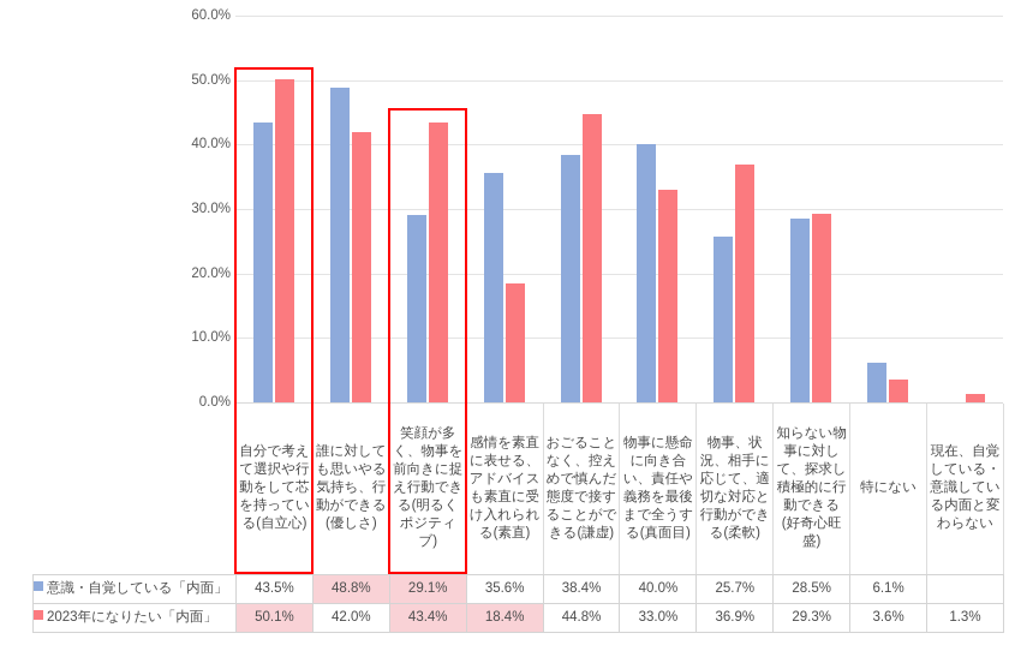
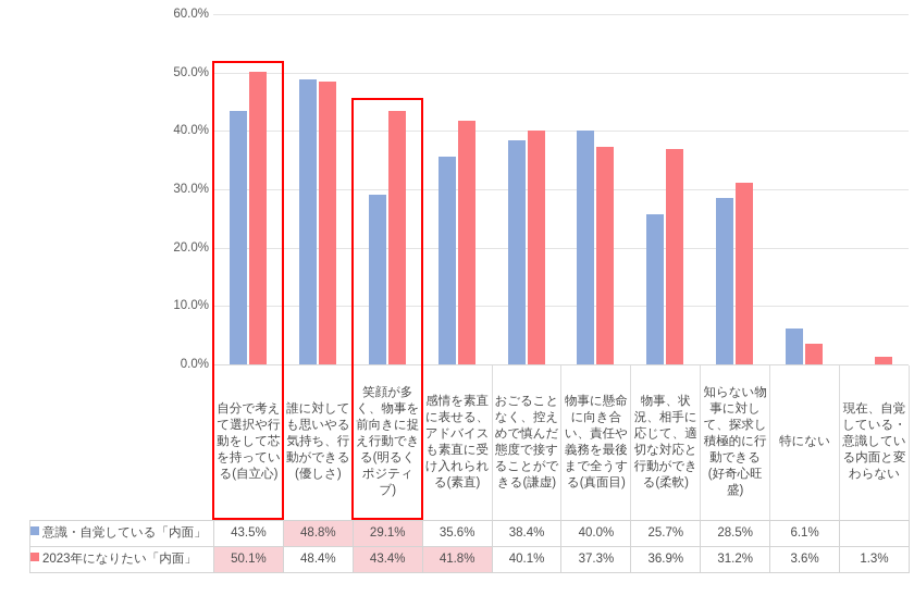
2023年になりたい「内面」/誰に対しても思いやる気持ち、行動ができる(優しさ): 42.0% -> 48.4%
2023年になりたい「内面」/感情を素直に表せる、アドバイスも素直に受け入れられる(素直): 18.4% -> 41.8%
2023年になりたい「内面」/おごることなく、控えめで慎んだ態度で接することができる(謙虚): 44.8% -> 40.1%
2023年になりたい「内面」/物事に懸命に向き合い、責任や義務を最後まで全うする(真面目): 33.0% -> 37.3%
2023年になりたい「内面」/知らない物事に対して、探求し積極的に行動できる(好奇心旺盛): 29.3% -> 31.2%
